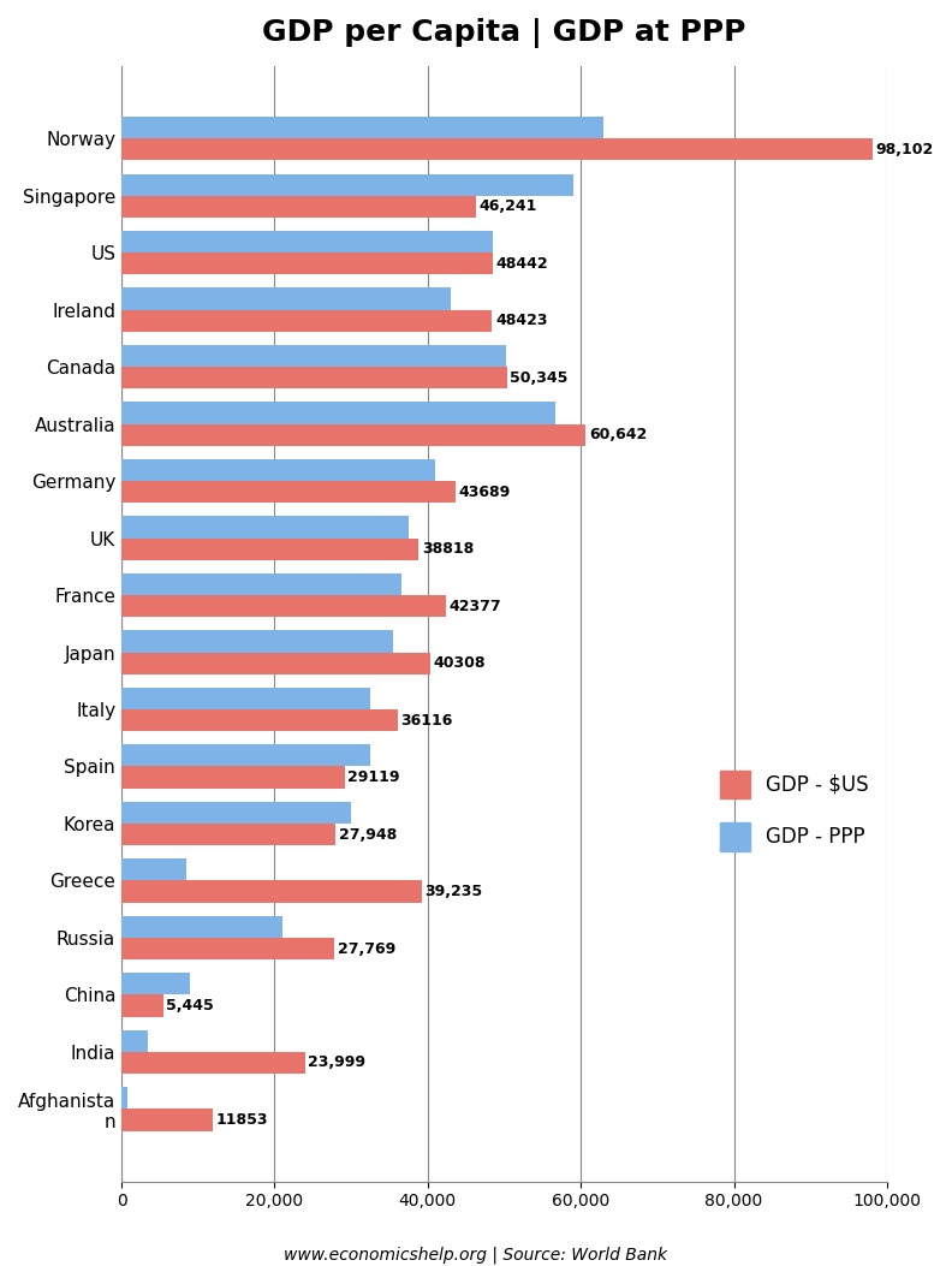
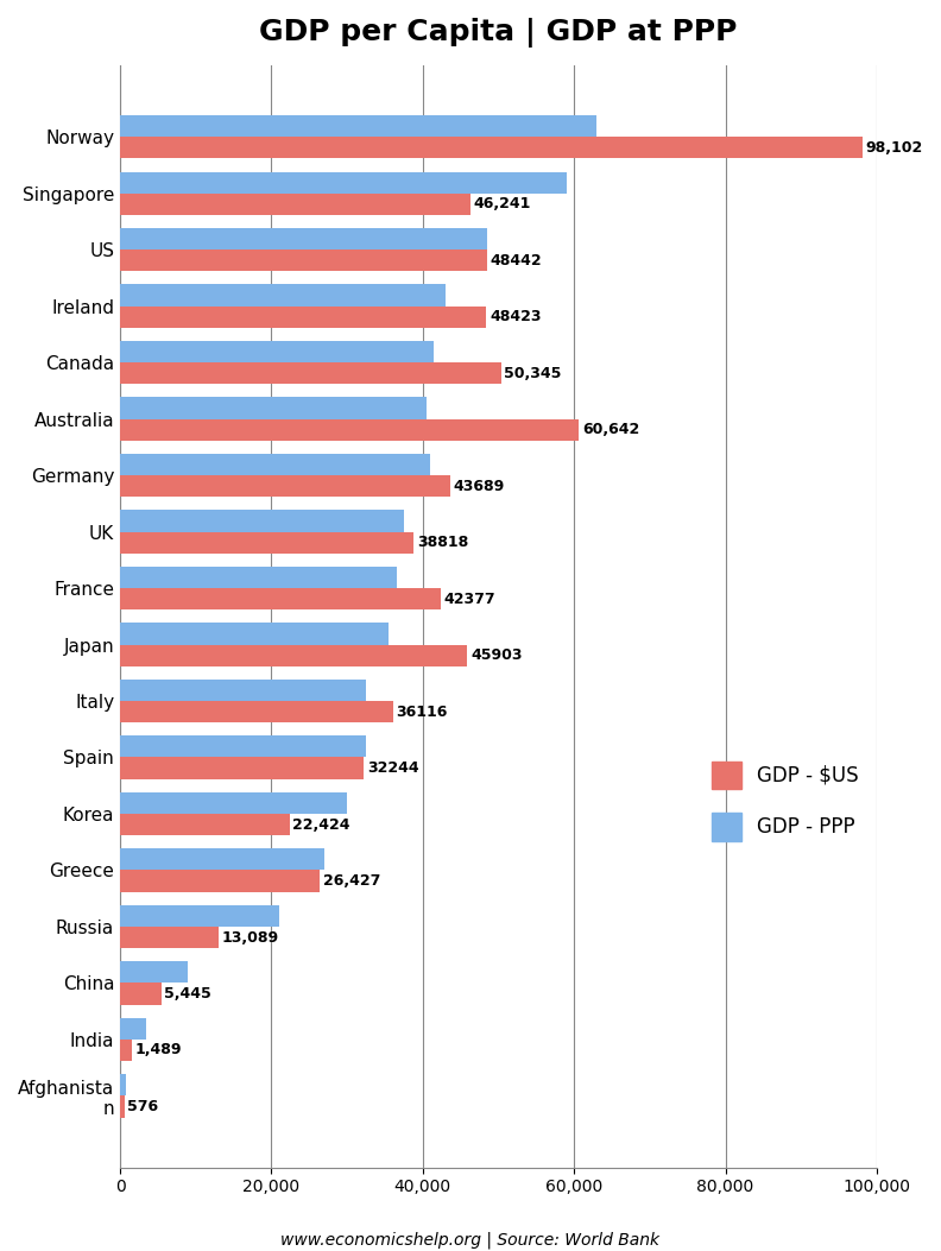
GDP - PPP/Canada: 50,200 -> 41,500
GDP - PPP/Australia: 56,600 -> 40,500
GDP - $US/Japan: 40308 -> 45903
GDP - $US/Spain: 29119 -> 32244
GDP - $US/Korea: 27,948 -> 22,424
GDP - PPP/Greece: 8,400 -> 27,000
GDP - $US/Greece: 39,235 -> 26,427
GDP - $US/Russia: 27,769 -> 13,089
GDP - $US/India: 23,999 -> 1,489
GDP - $US/Afghanista n: 11853 -> 576
